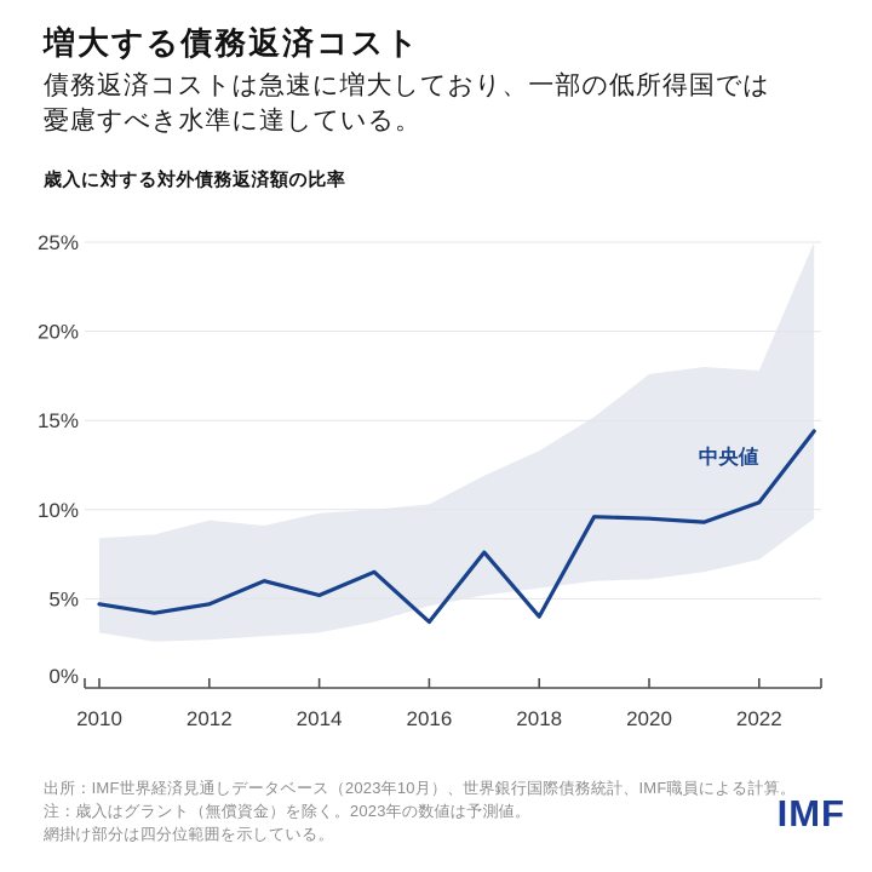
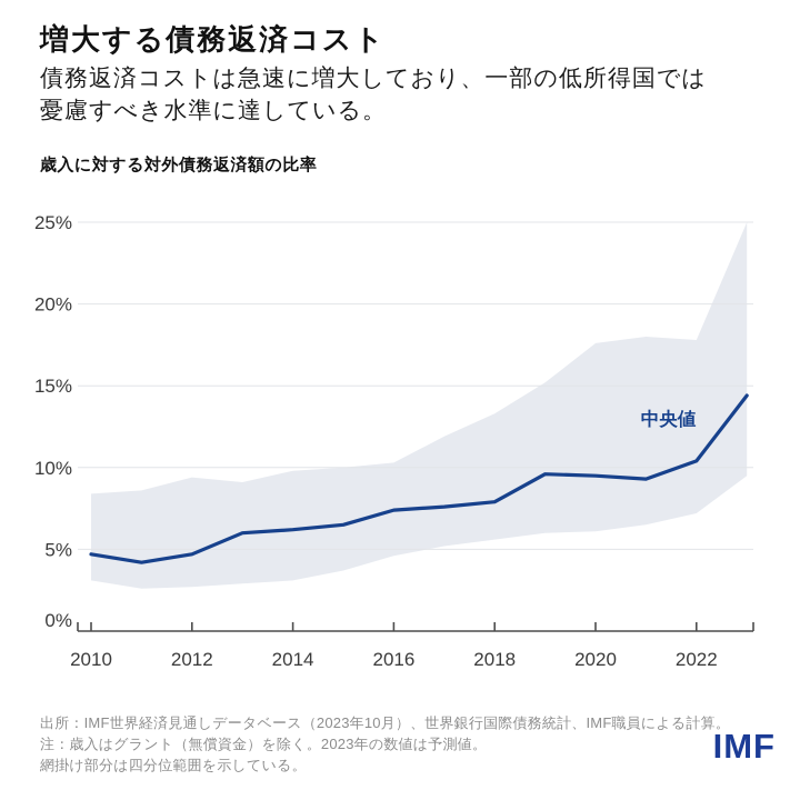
2014: 5.2% -> 6.2%
2016: 3.7% -> 7.4%
2018: 4.0% -> 7.9%
